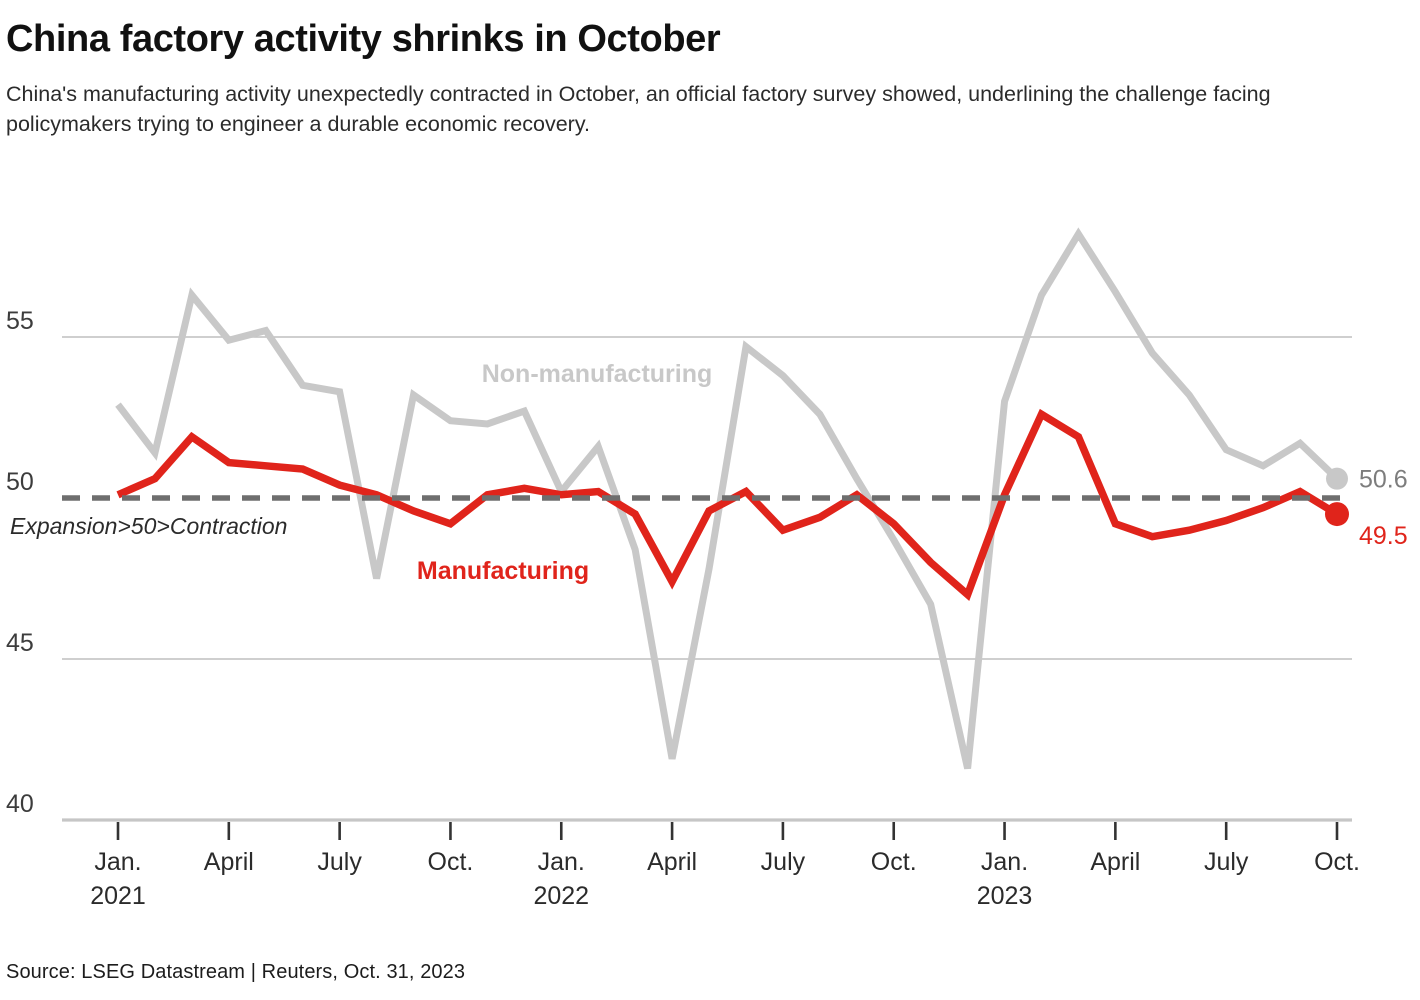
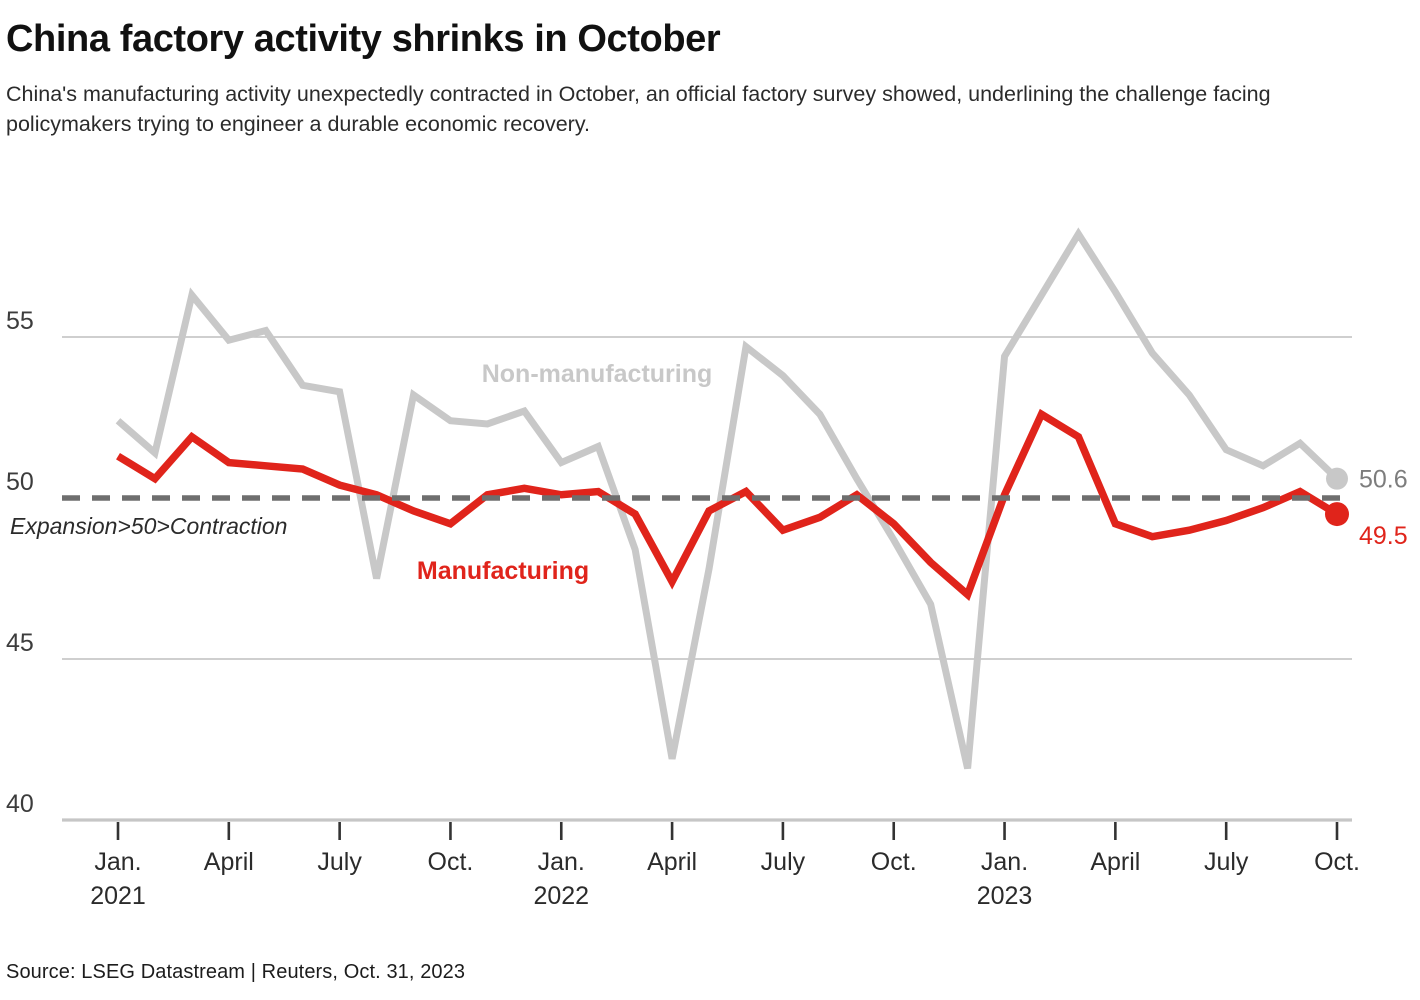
Non-manufacturing/Jan. 2021: 52.9 -> 52.4
Manufacturing/Jan. 2021: 50.1 -> 51.3
Non-manufacturing/Jan. 2022: 50.2 -> 51.1
Non-manufacturing/Jan. 2023: 53.0 -> 54.4
